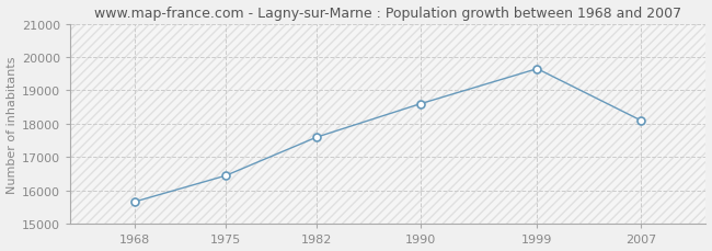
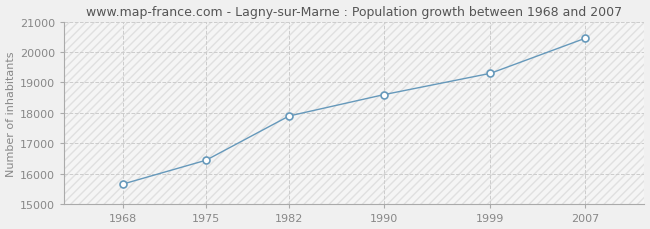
1982: 17600 -> 17900
1999: 19650 -> 19300
2007: 18100 -> 20450
